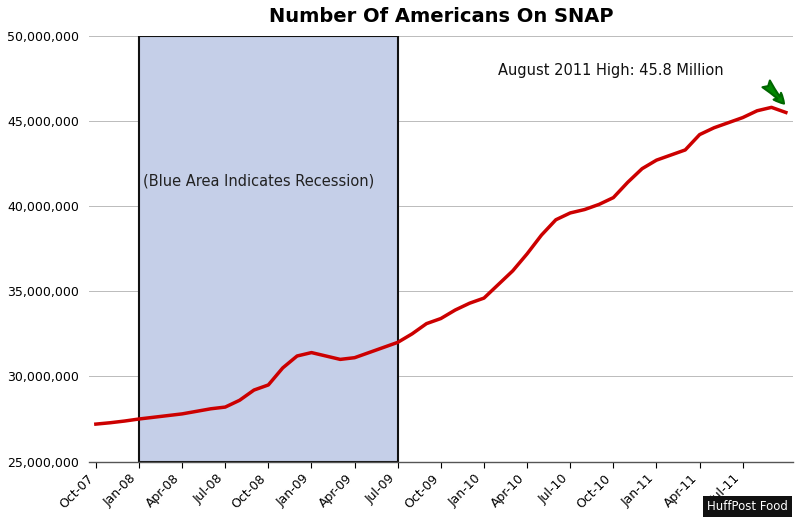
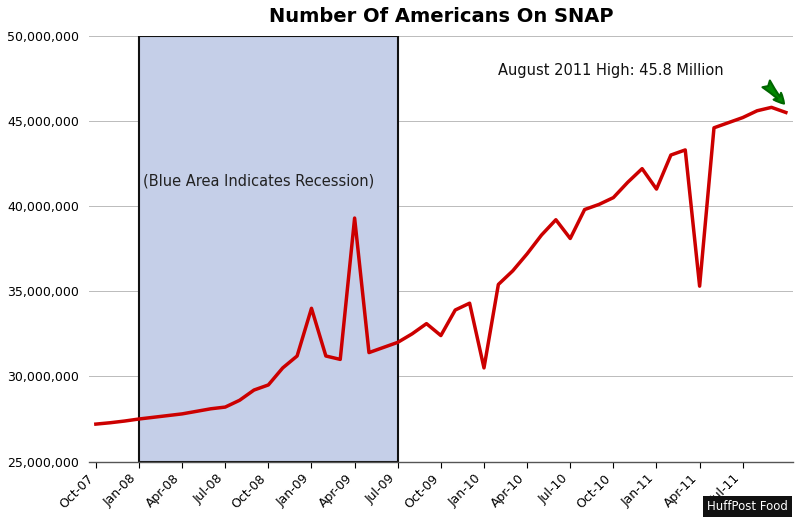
Jan-09: 31,400,000 -> 34,000,000
Apr-09: 31,100,000 -> 39,300,000
Oct-09: 33,400,000 -> 32,400,000
Jan-10: 34,600,000 -> 30,500,000
Jul-10: 39,600,000 -> 38,100,000
Jan-11: 42,700,000 -> 41,000,000
Apr-11: 44,200,000 -> 35,300,000
